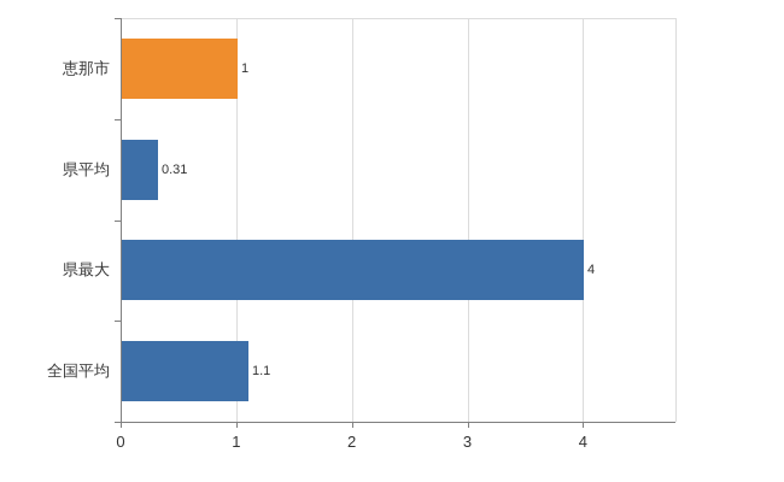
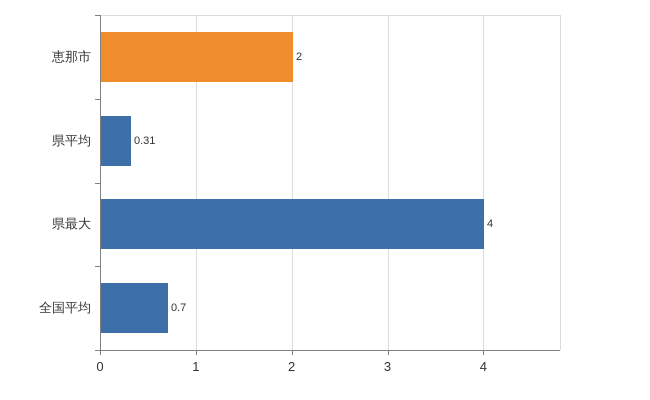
恵那市: 1 -> 2
全国平均: 1.1 -> 0.7
